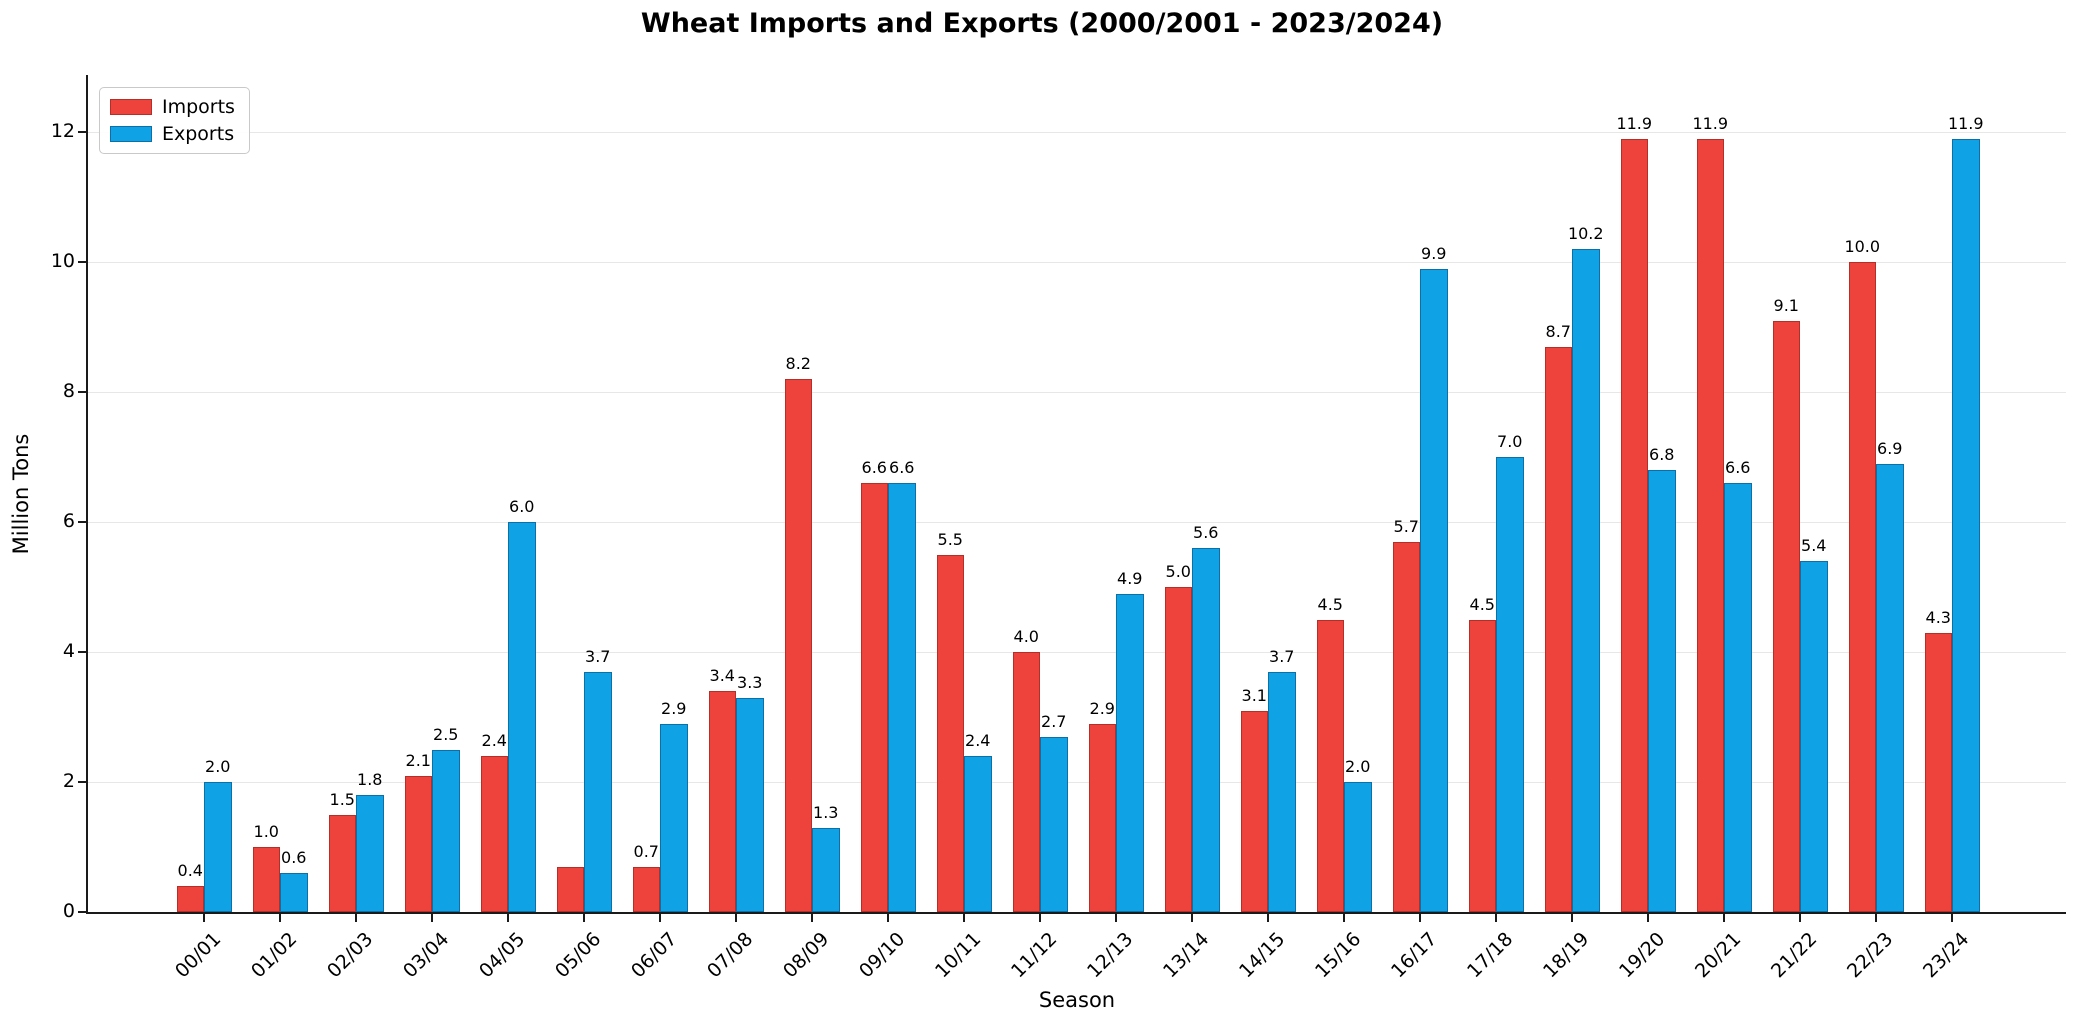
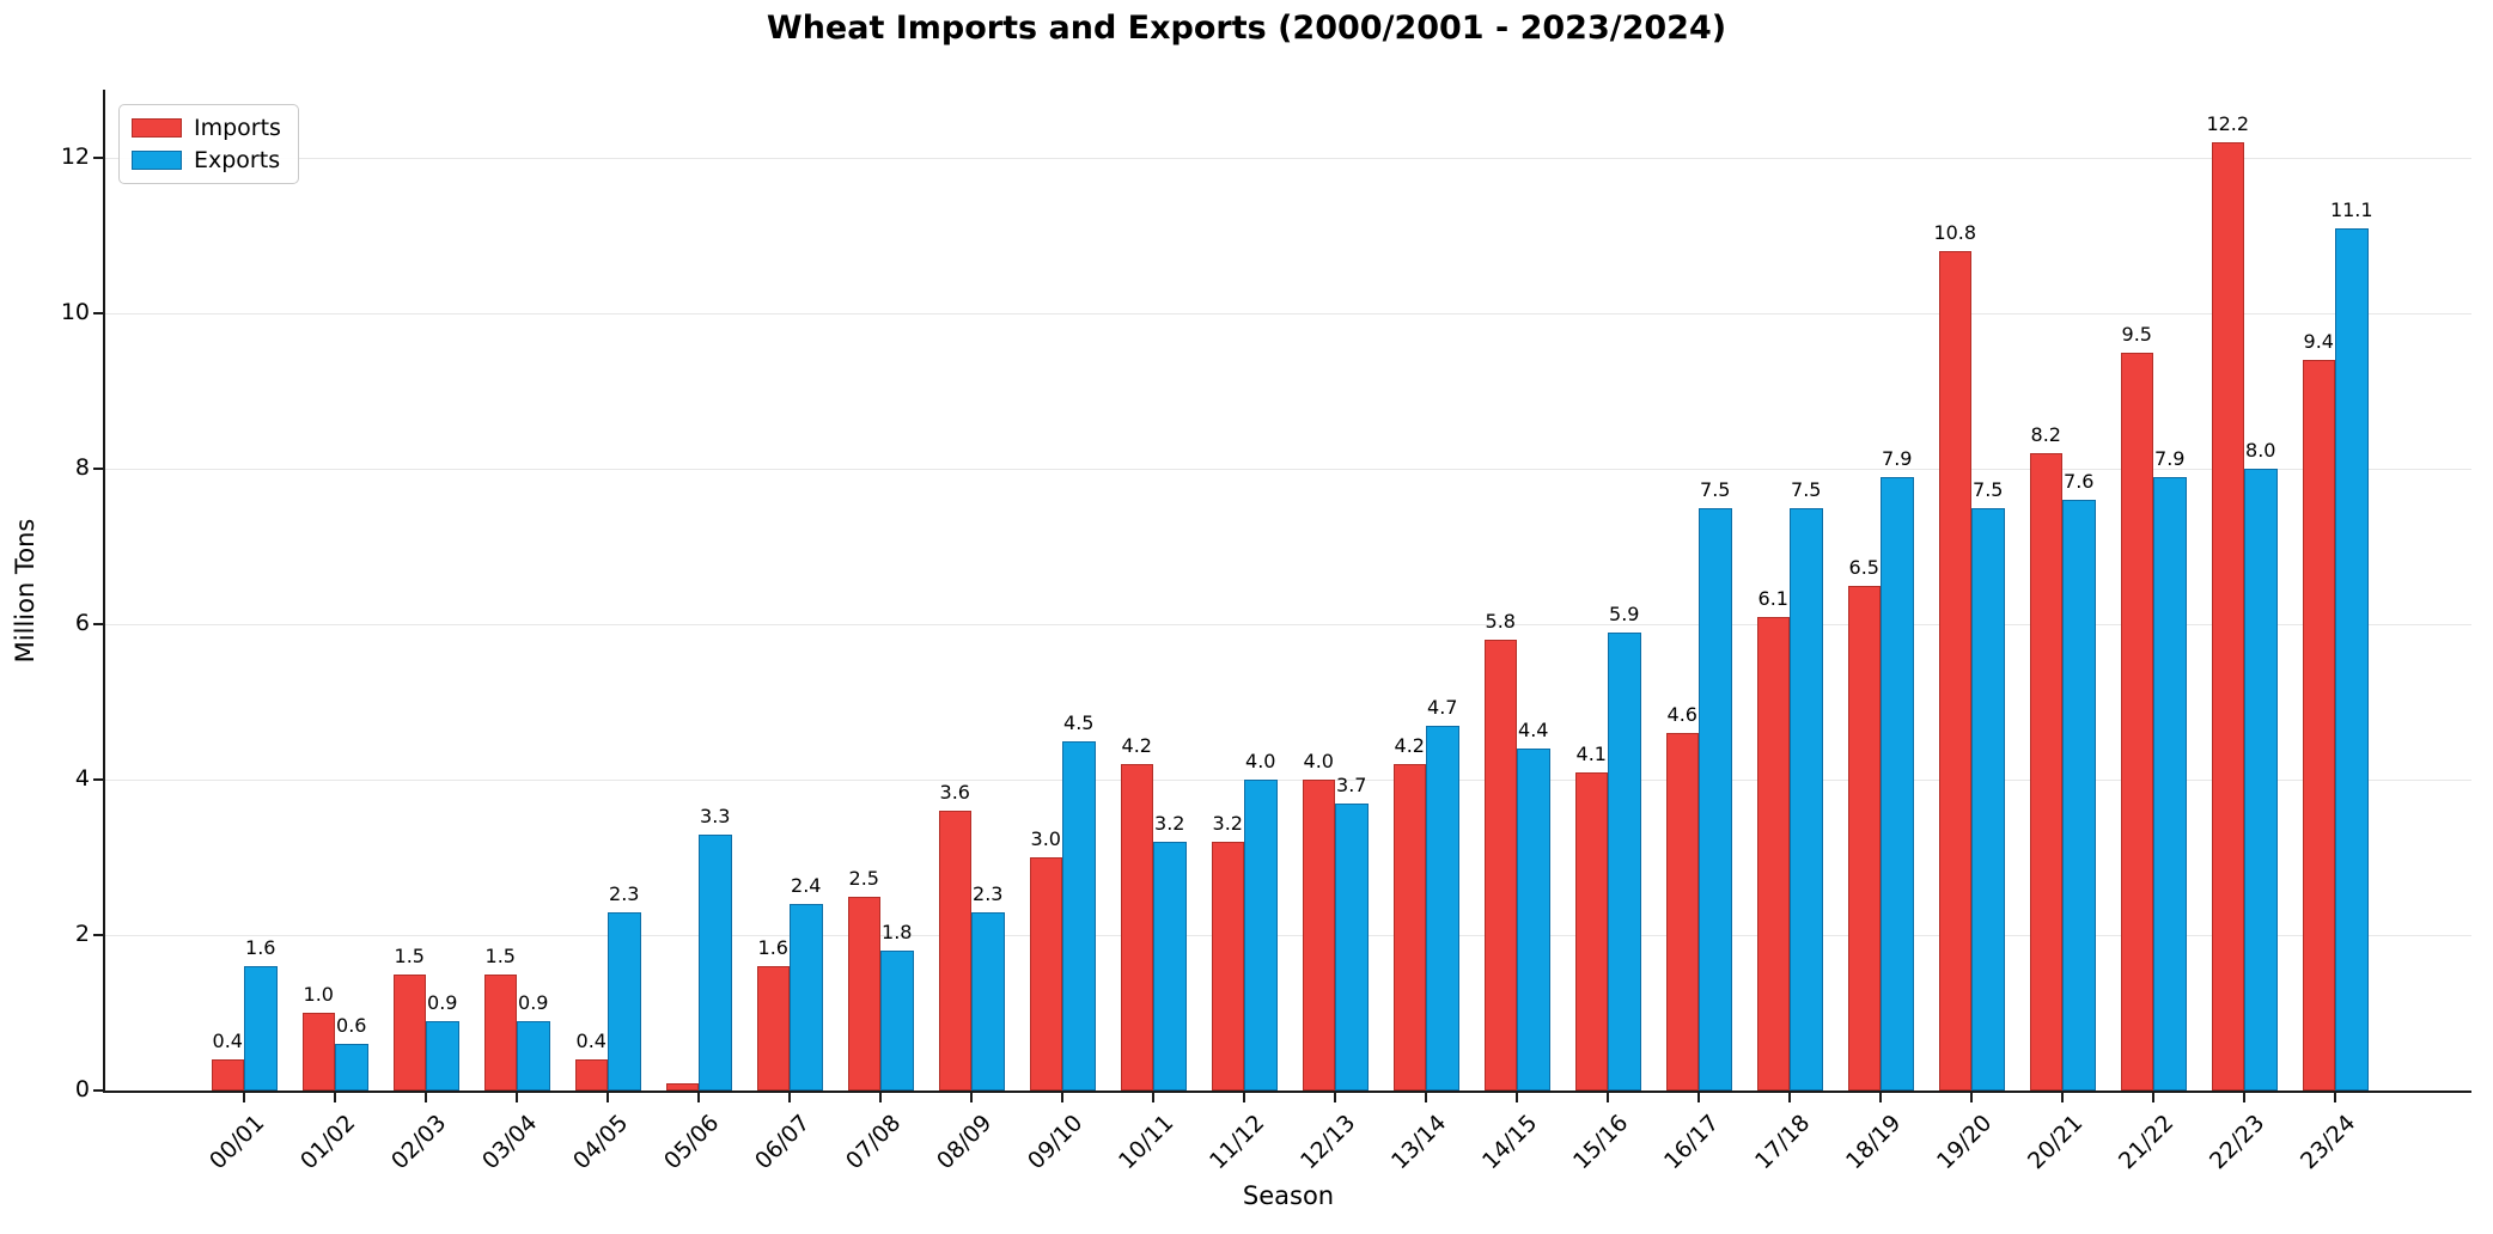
Exports/00/01: 2.0 -> 1.6
Exports/02/03: 1.8 -> 0.9
Imports/03/04: 2.1 -> 1.5
Exports/03/04: 2.5 -> 0.9
Imports/04/05: 2.4 -> 0.4
Exports/04/05: 6.0 -> 2.3
Imports/05/06: 0.7 -> 0.1
Exports/05/06: 3.7 -> 3.3
Imports/06/07: 0.7 -> 1.6
Exports/06/07: 2.9 -> 2.4
Imports/07/08: 3.4 -> 2.5
Exports/07/08: 3.3 -> 1.8
Imports/08/09: 8.2 -> 3.6
Exports/08/09: 1.3 -> 2.3
Imports/09/10: 6.6 -> 3.0
Exports/09/10: 6.6 -> 4.5
Imports/10/11: 5.5 -> 4.2
Exports/10/11: 2.4 -> 3.2
Imports/11/12: 4.0 -> 3.2
Exports/11/12: 2.7 -> 4.0
Imports/12/13: 2.9 -> 4.0
Exports/12/13: 4.9 -> 3.7
Imports/13/14: 5.0 -> 4.2
Exports/13/14: 5.6 -> 4.7
Imports/14/15: 3.1 -> 5.8
Exports/14/15: 3.7 -> 4.4
Imports/15/16: 4.5 -> 4.1
Exports/15/16: 2.0 -> 5.9
Imports/16/17: 5.7 -> 4.6
Exports/16/17: 9.9 -> 7.5
Imports/17/18: 4.5 -> 6.1
Exports/17/18: 7.0 -> 7.5
Imports/18/19: 8.7 -> 6.5
Exports/18/19: 10.2 -> 7.9
Imports/19/20: 11.9 -> 10.8
Exports/19/20: 6.8 -> 7.5
Imports/20/21: 11.9 -> 8.2
Exports/20/21: 6.6 -> 7.6
Imports/21/22: 9.1 -> 9.5
Exports/21/22: 5.4 -> 7.9
Imports/22/23: 10.0 -> 12.2
Exports/22/23: 6.9 -> 8.0
Imports/23/24: 4.3 -> 9.4
Exports/23/24: 11.9 -> 11.1
